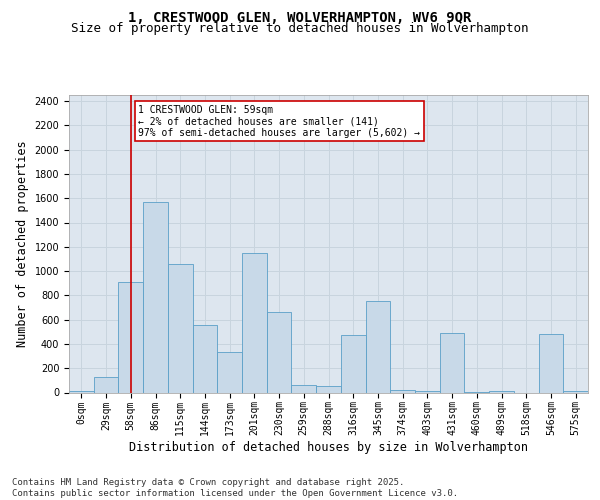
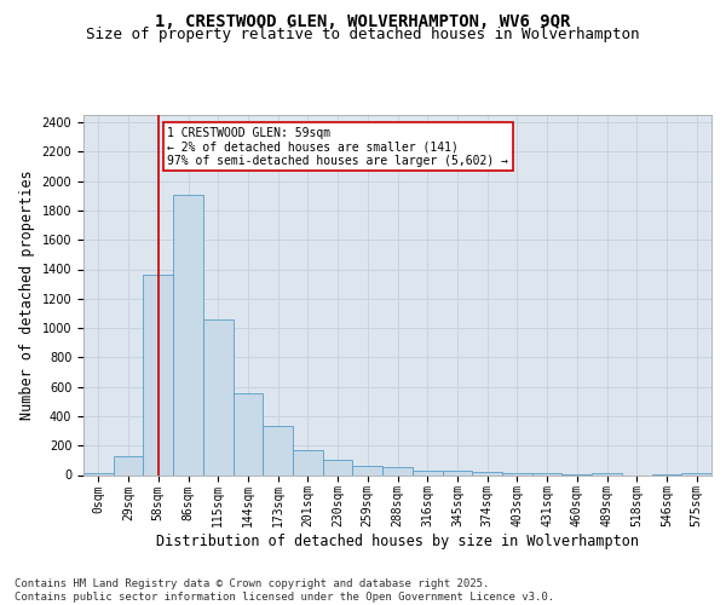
58sqm: 910 -> 1360
86sqm: 1570 -> 1910
201sqm: 1150 -> 170
230sqm: 660 -> 100
316sqm: 470 -> 30
345sqm: 750 -> 20
431sqm: 490 -> 10
546sqm: 480 -> 0
